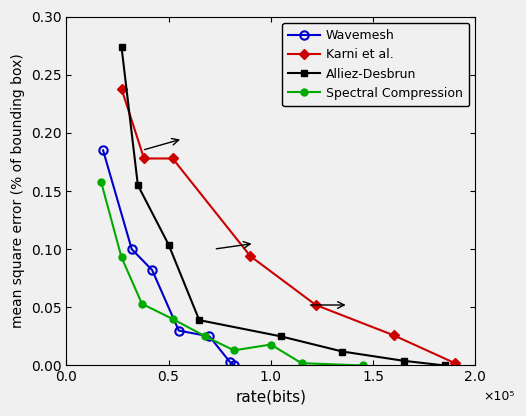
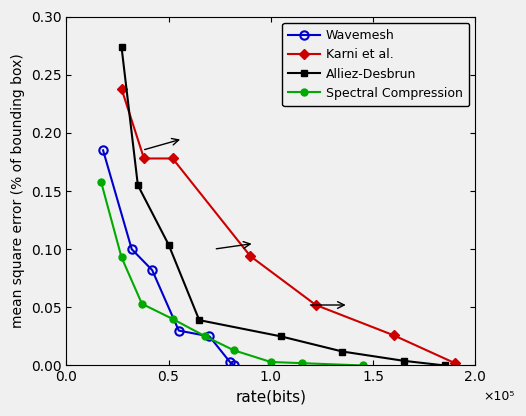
Spectral Compression/1.0: 0.018 -> 0.003
